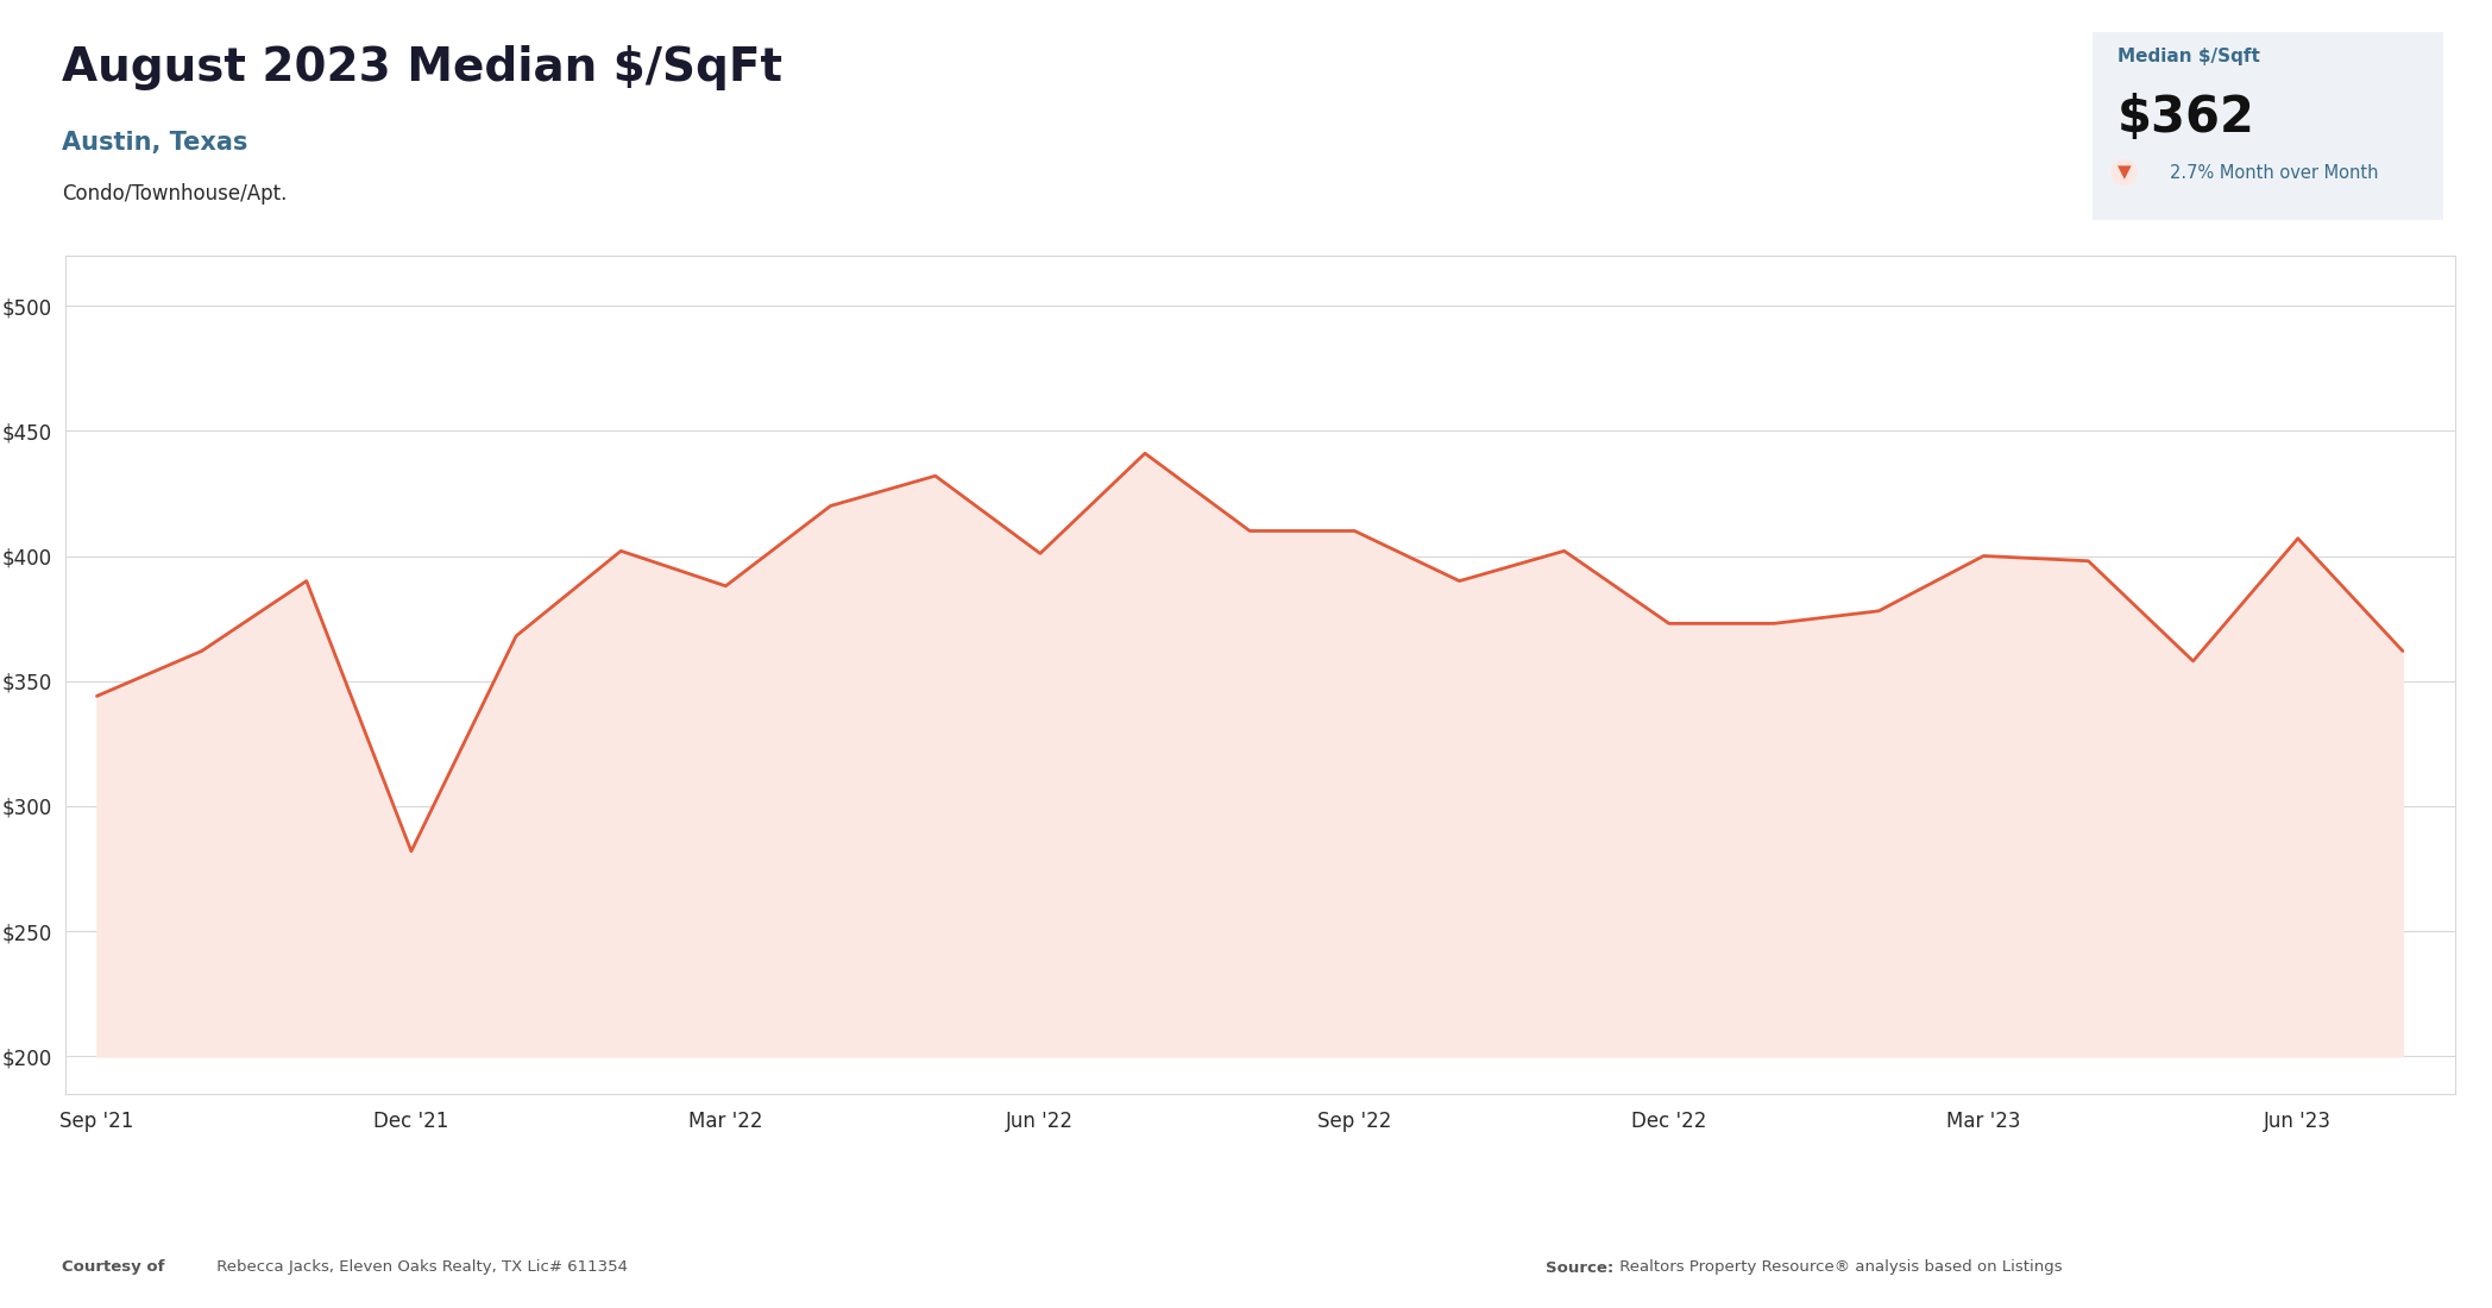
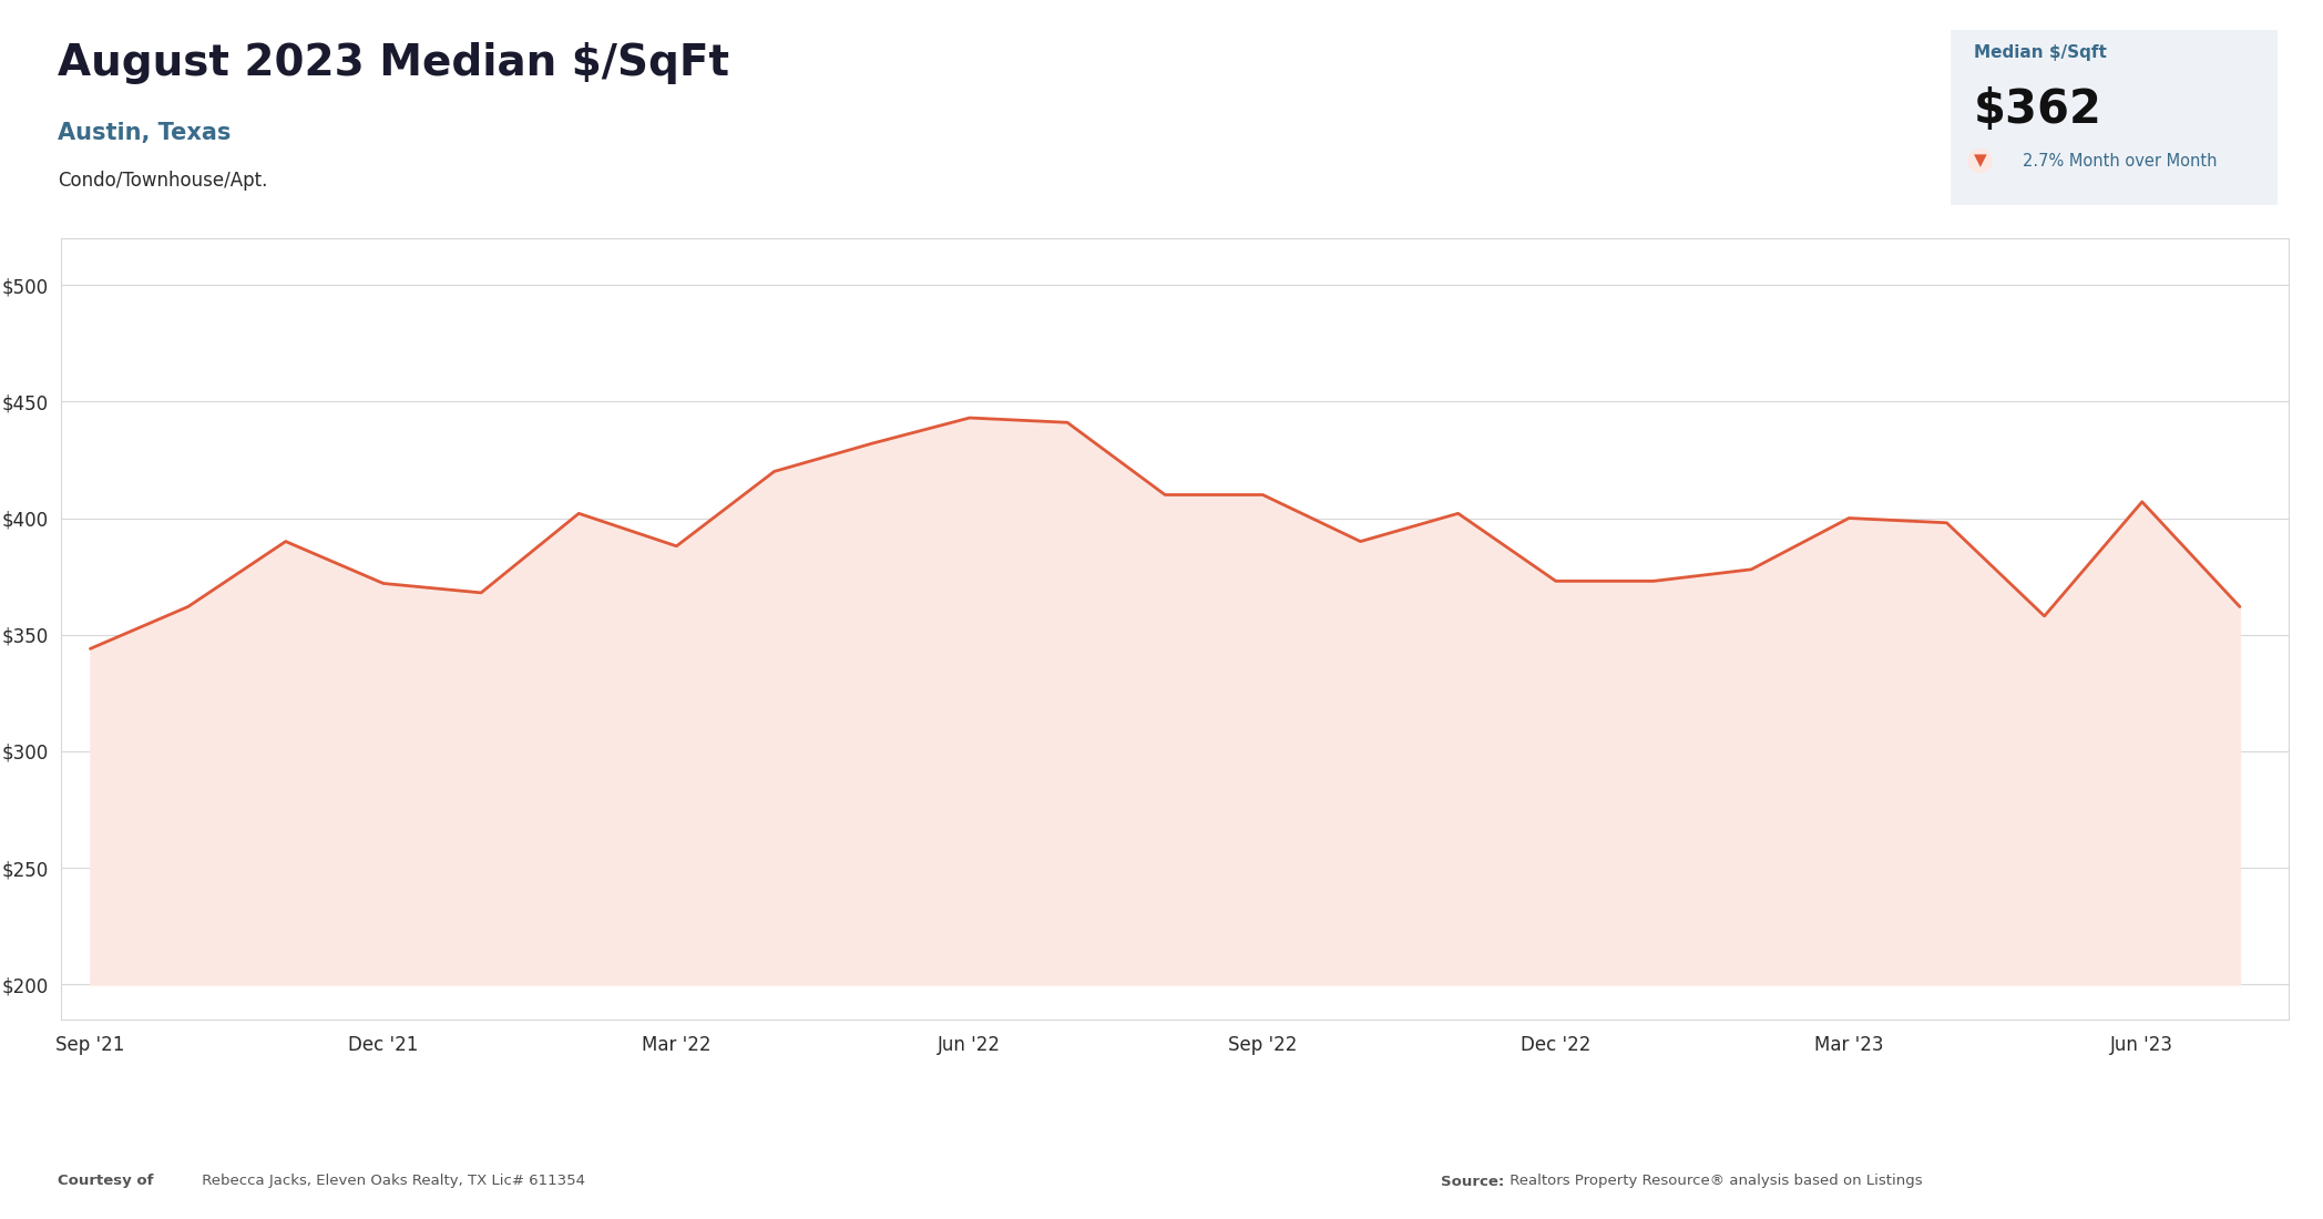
Dec '21: $282 -> $372
Jun '22: $401 -> $443
